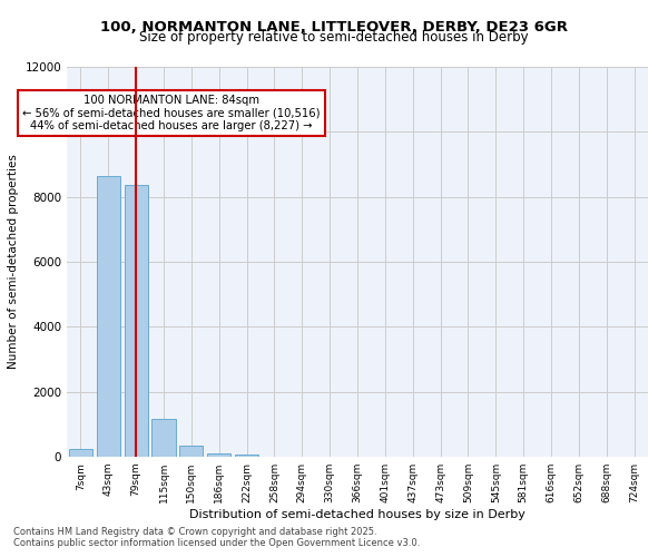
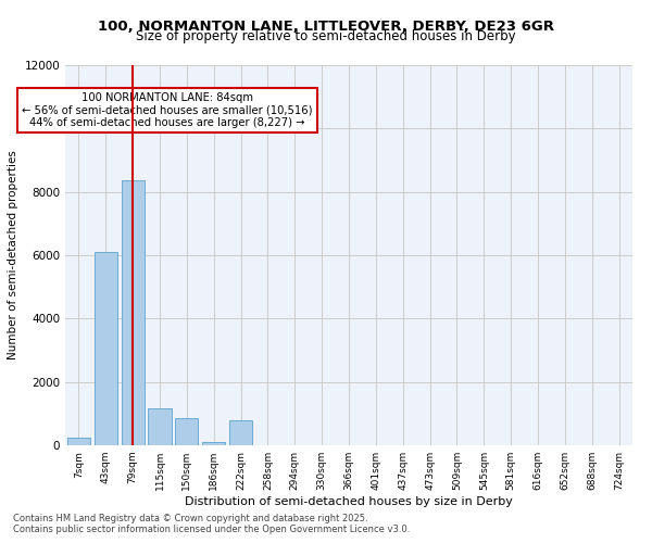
43sqm: 8650 -> 6100
150sqm: 350 -> 850
222sqm: 70 -> 800
